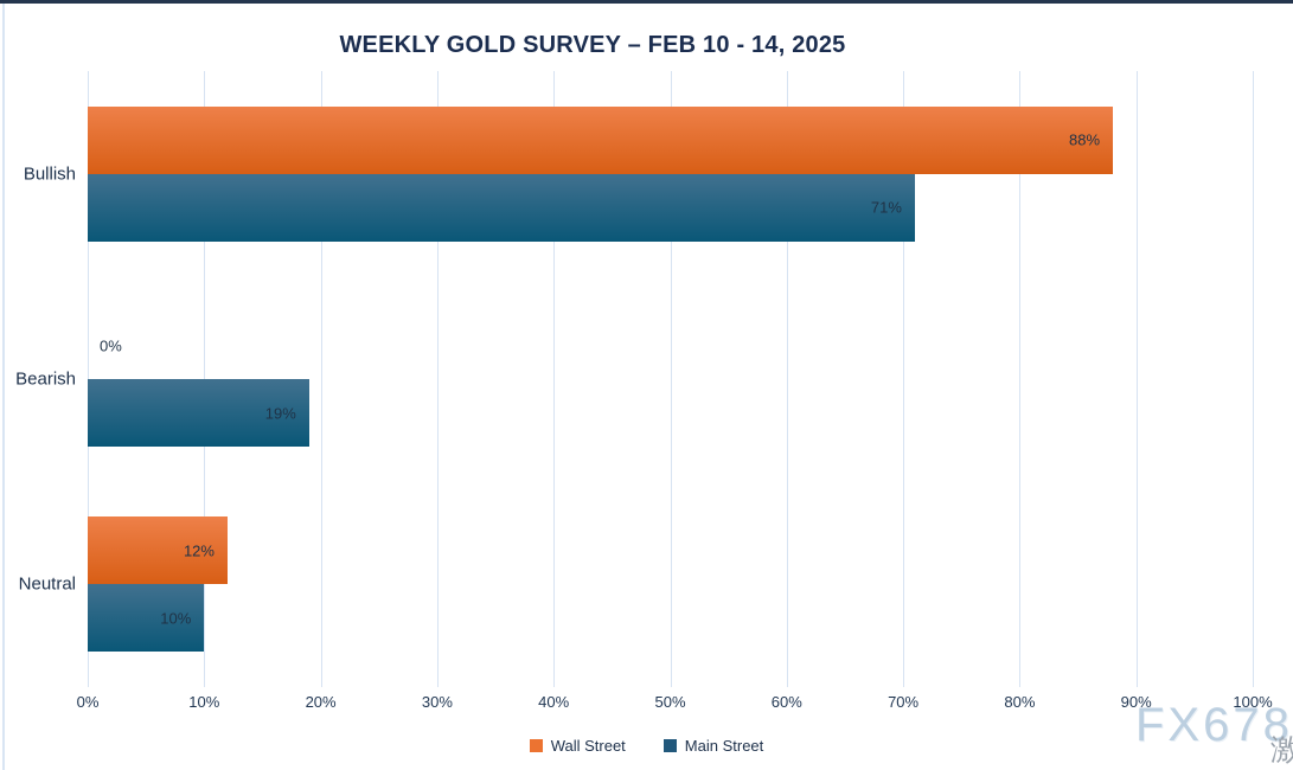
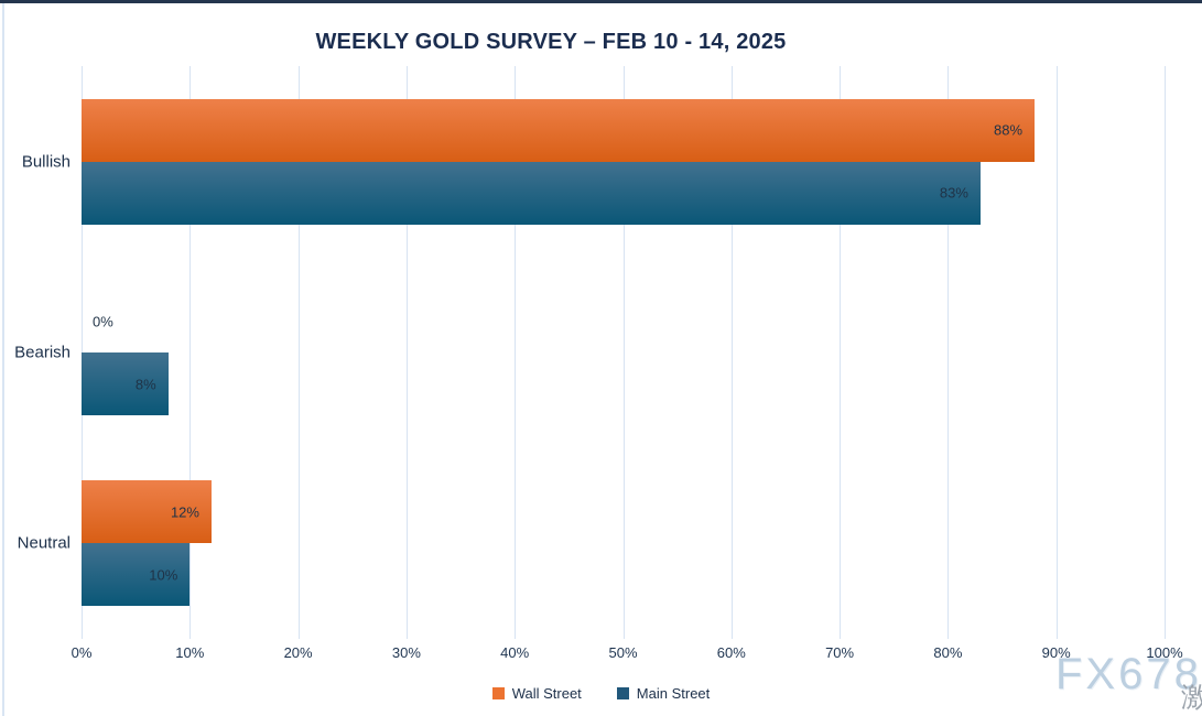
Main Street/Bullish: 71% -> 83%
Main Street/Bearish: 19% -> 8%
